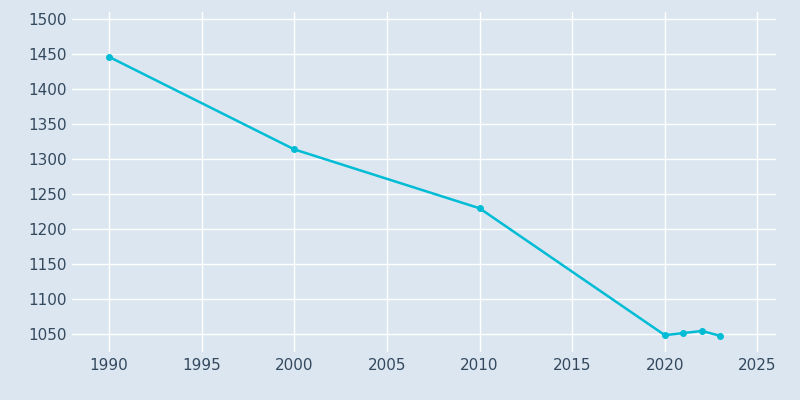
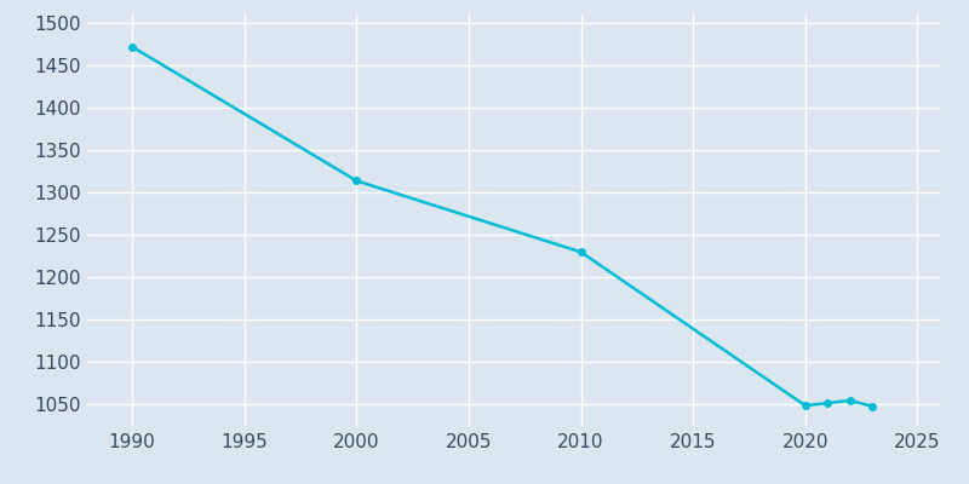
1990: 1446 -> 1472
